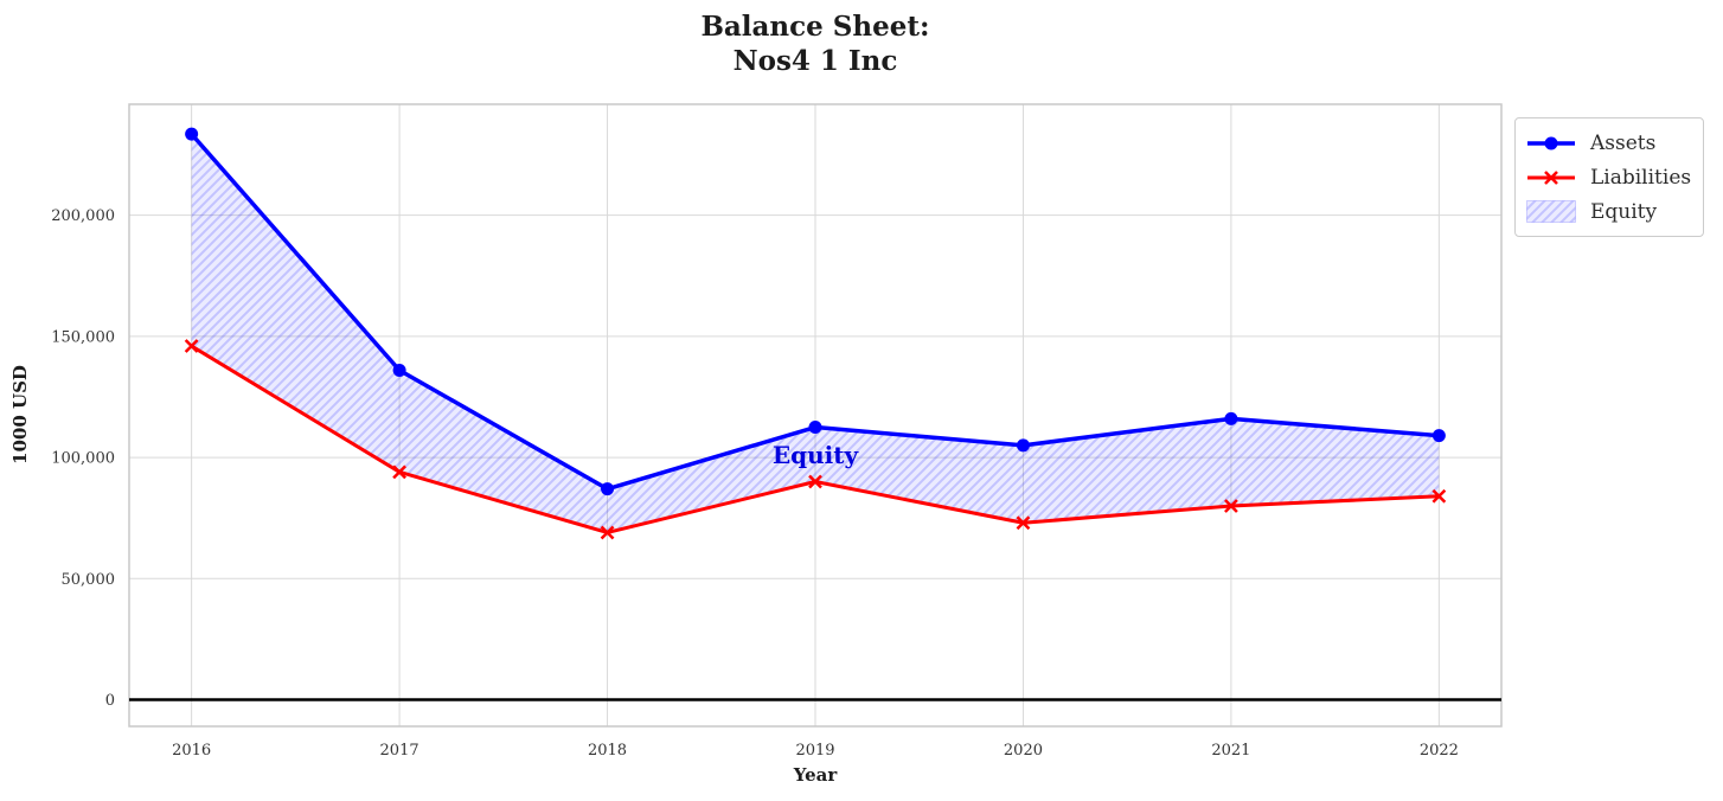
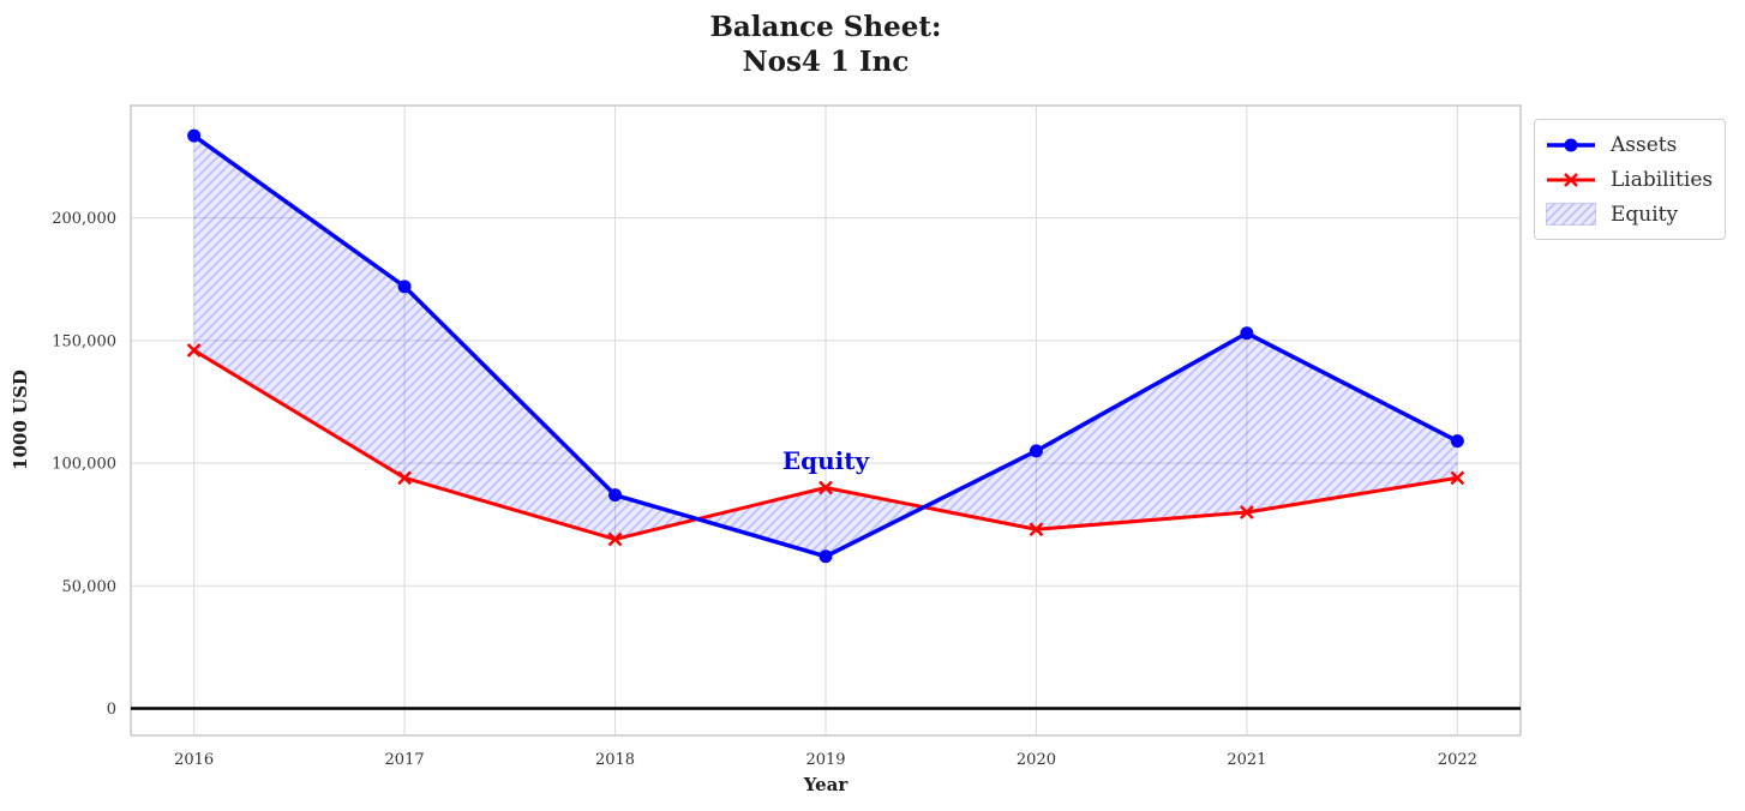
Assets/2017: 136000 -> 172000
Assets/2019: 112000 -> 62000
Assets/2021: 116000 -> 153000
Liabilities/2022: 84000 -> 94000
